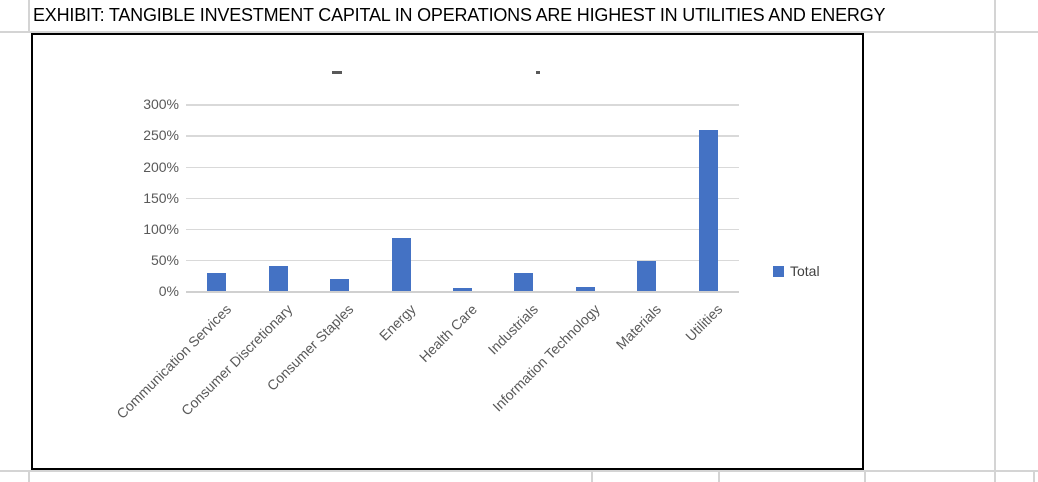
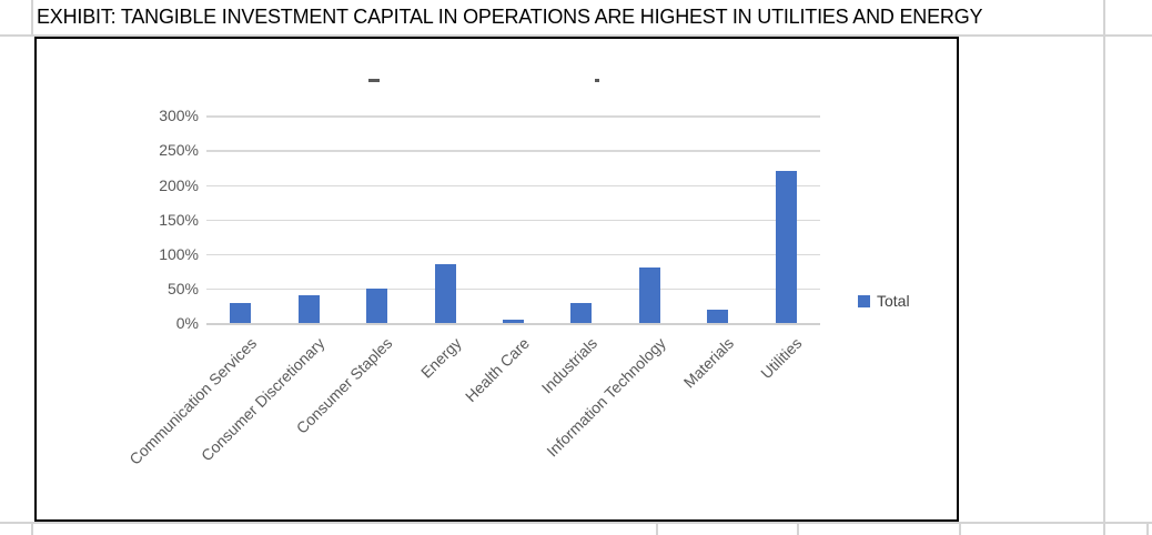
Consumer Staples: 20% -> 50%
Information Technology: 10% -> 80%
Materials: 50% -> 20%
Utilities: 260% -> 220%
